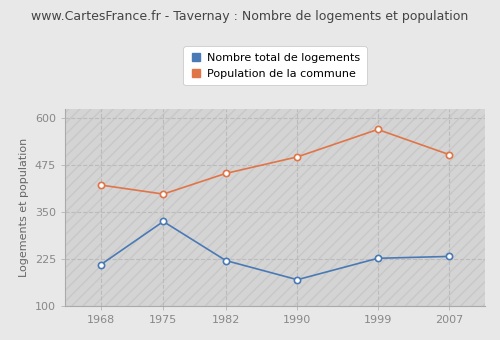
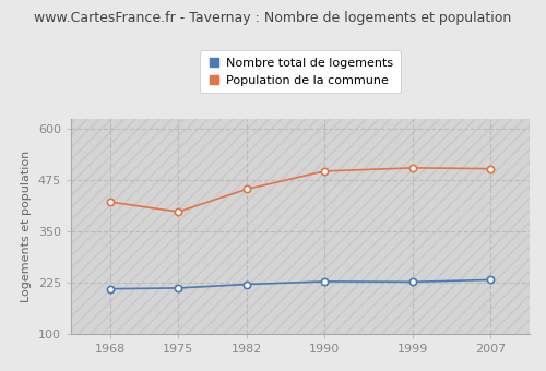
Nombre total de logements/1975: 325 -> 212
Nombre total de logements/1990: 170 -> 228
Population de la commune/1999: 570 -> 505
